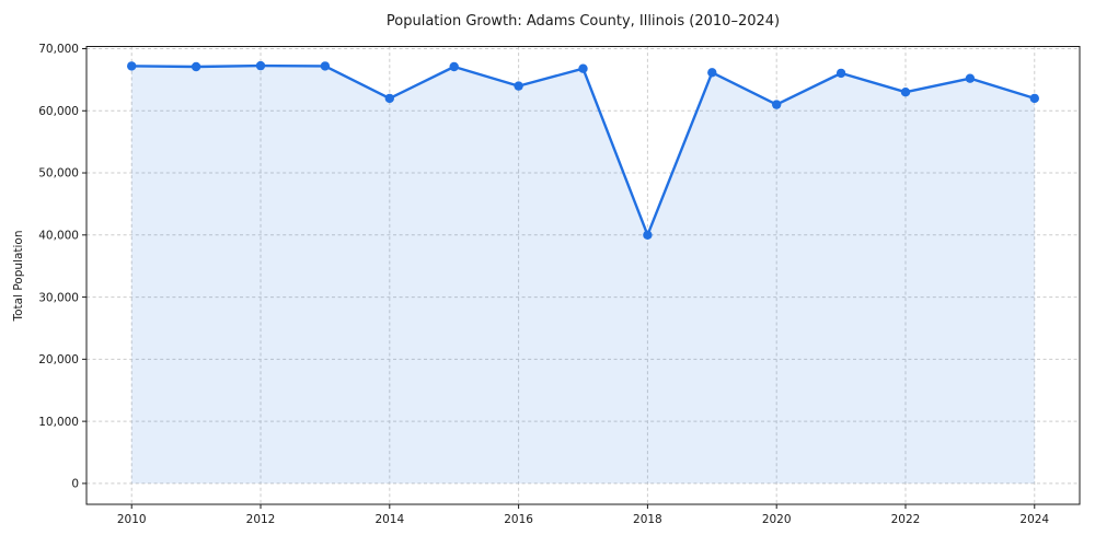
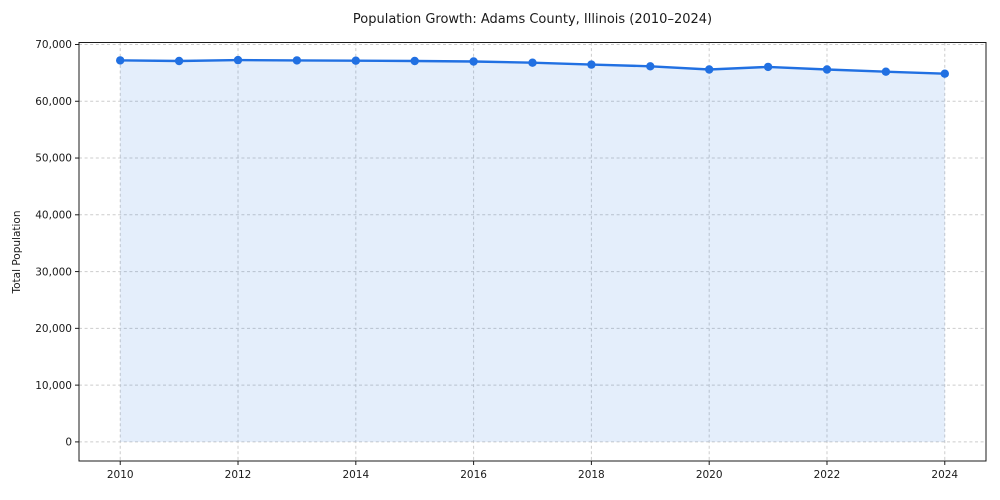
2014: 62000 -> 67000
2016: 64000 -> 67000
2018: 40000 -> 66000
2020: 61000 -> 66000
2022: 63000 -> 66000
2024: 62000 -> 65000
